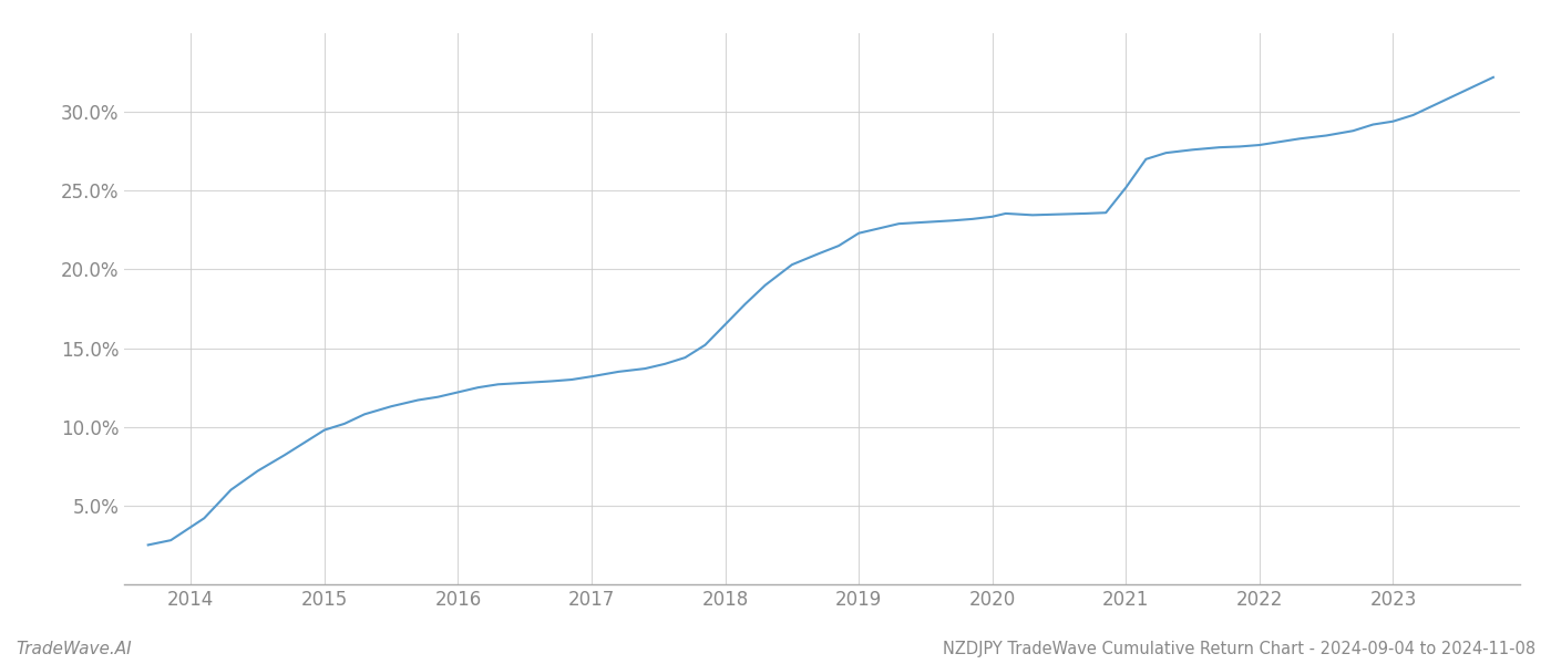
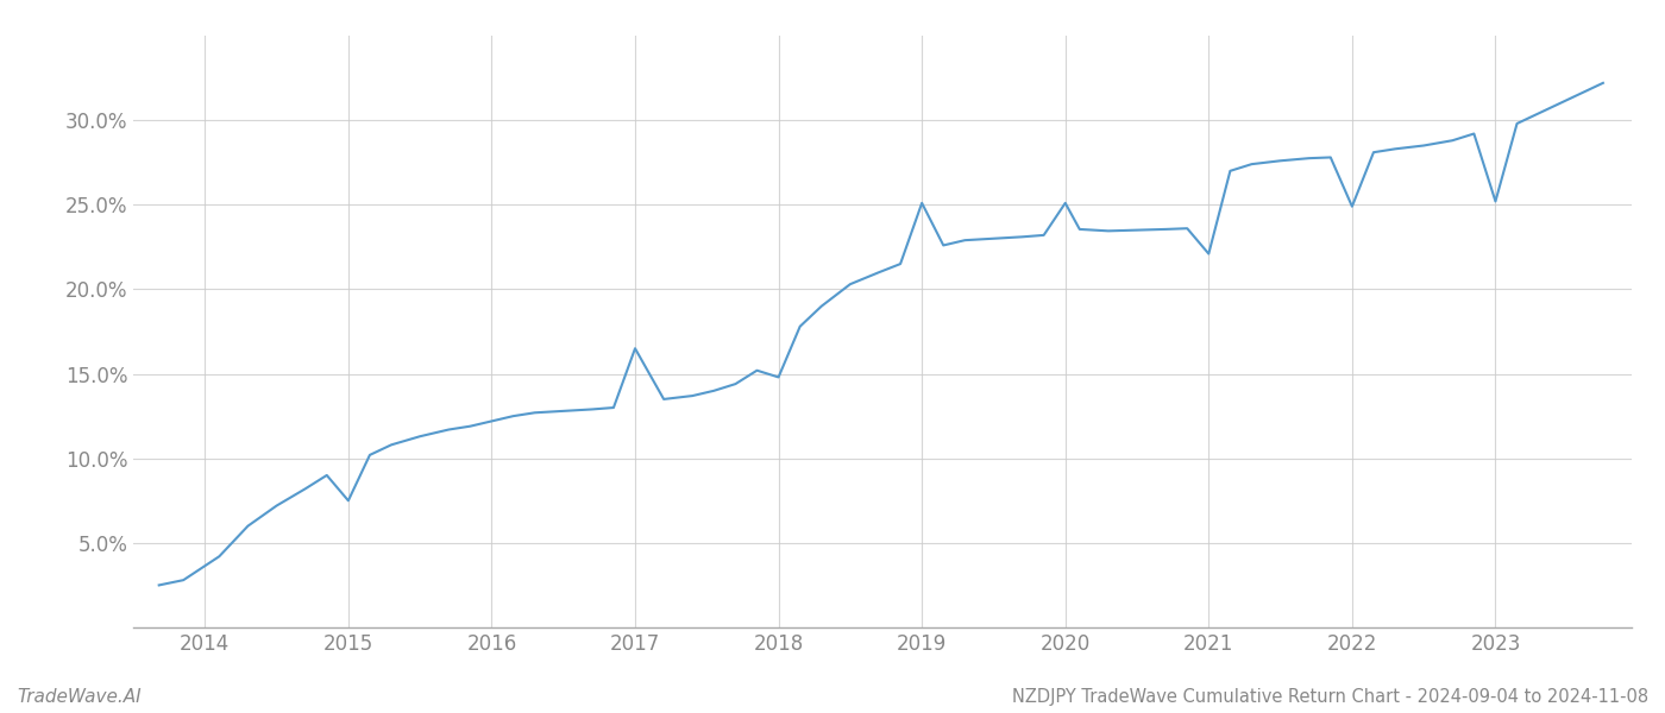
2015: 9.8% -> 7.5%
2017: 13.2% -> 16.5%
2018: 16.5% -> 14.8%
2019: 22.3% -> 25.1%
2020: 23.4% -> 25.1%
2021: 25.2% -> 22.1%
2022: 27.9% -> 24.9%
2023: 29.4% -> 25.2%
